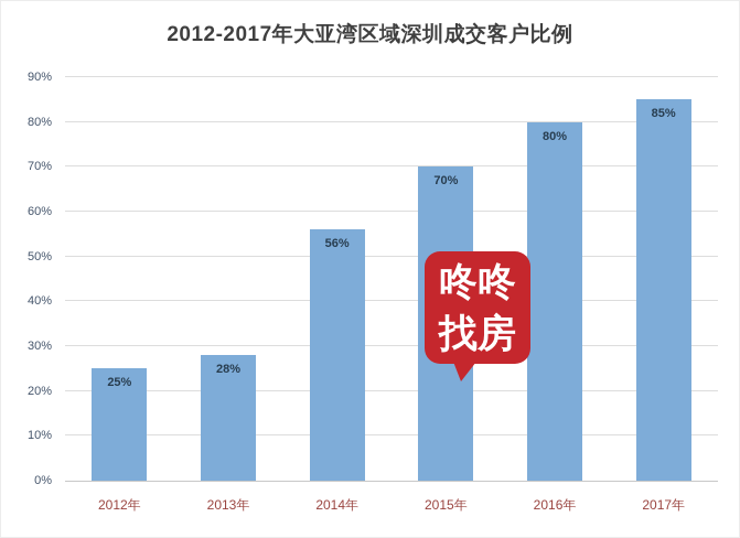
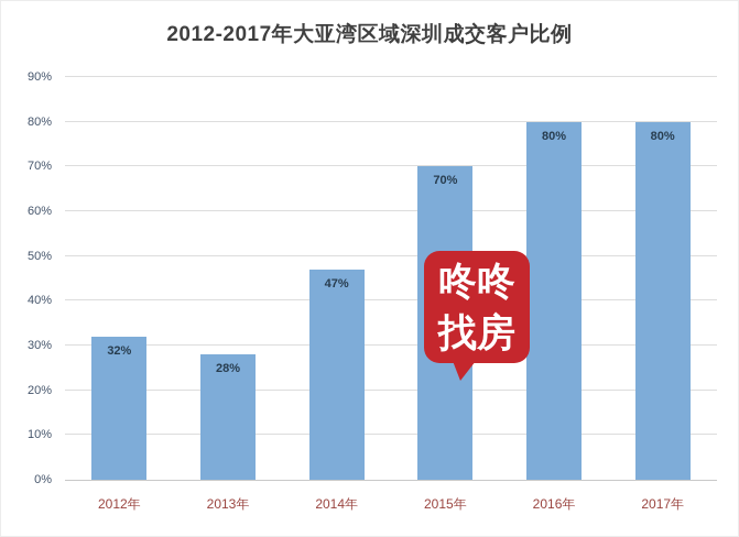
2012年: 25% -> 32%
2014年: 56% -> 47%
2017年: 85% -> 80%
